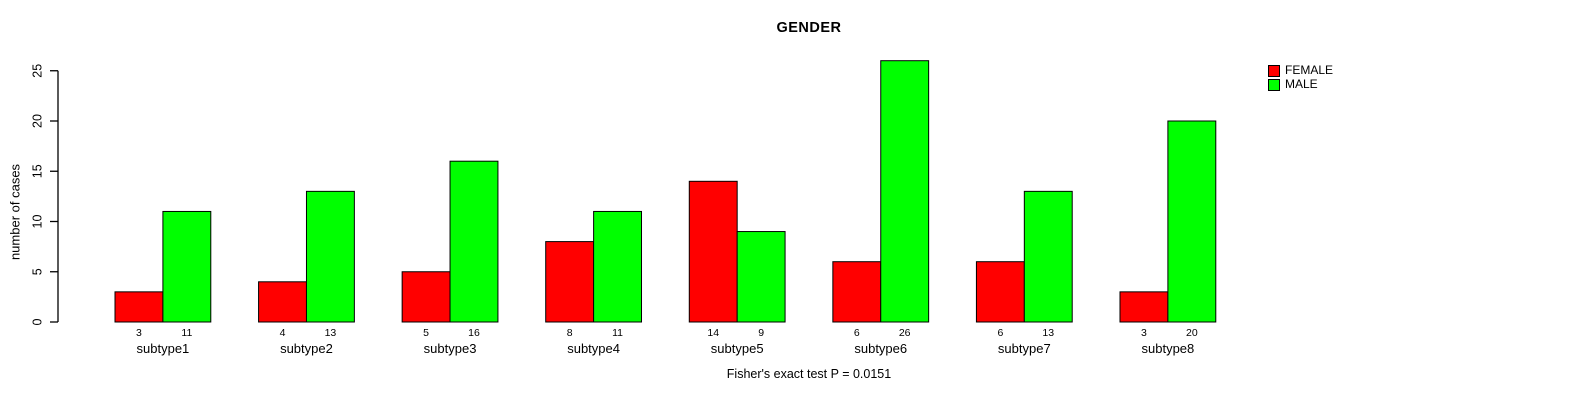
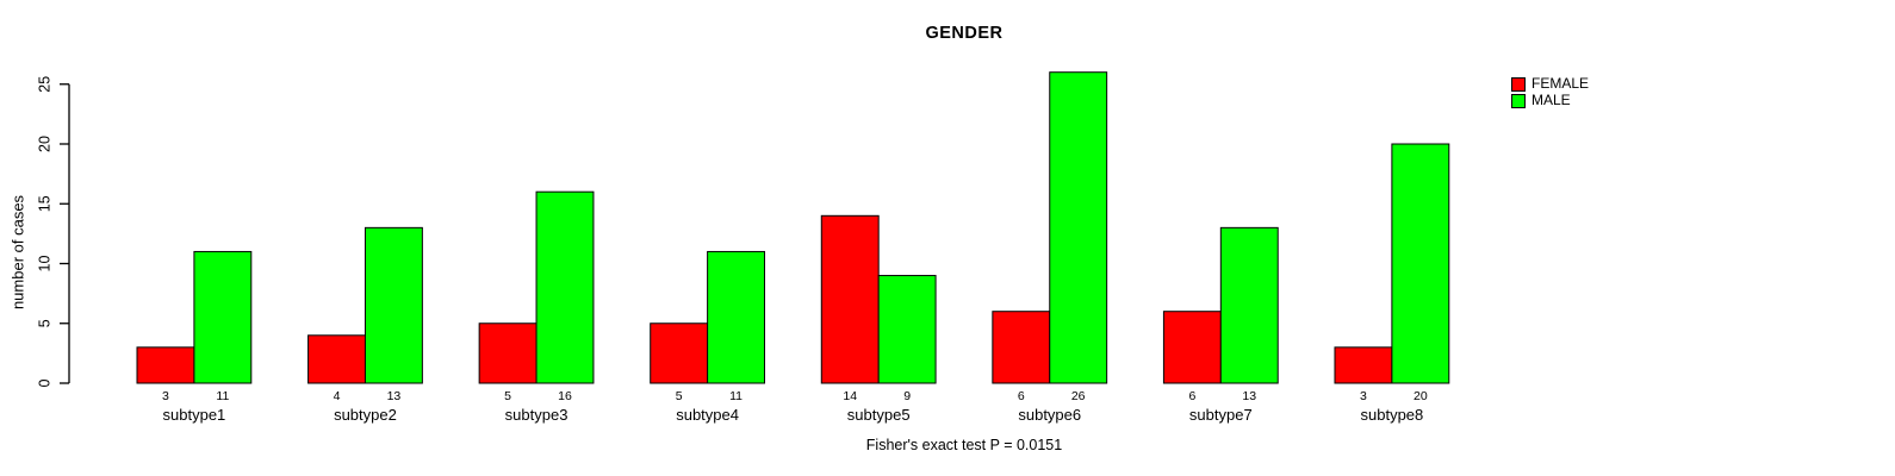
FEMALE/subtype4: 8 -> 5
